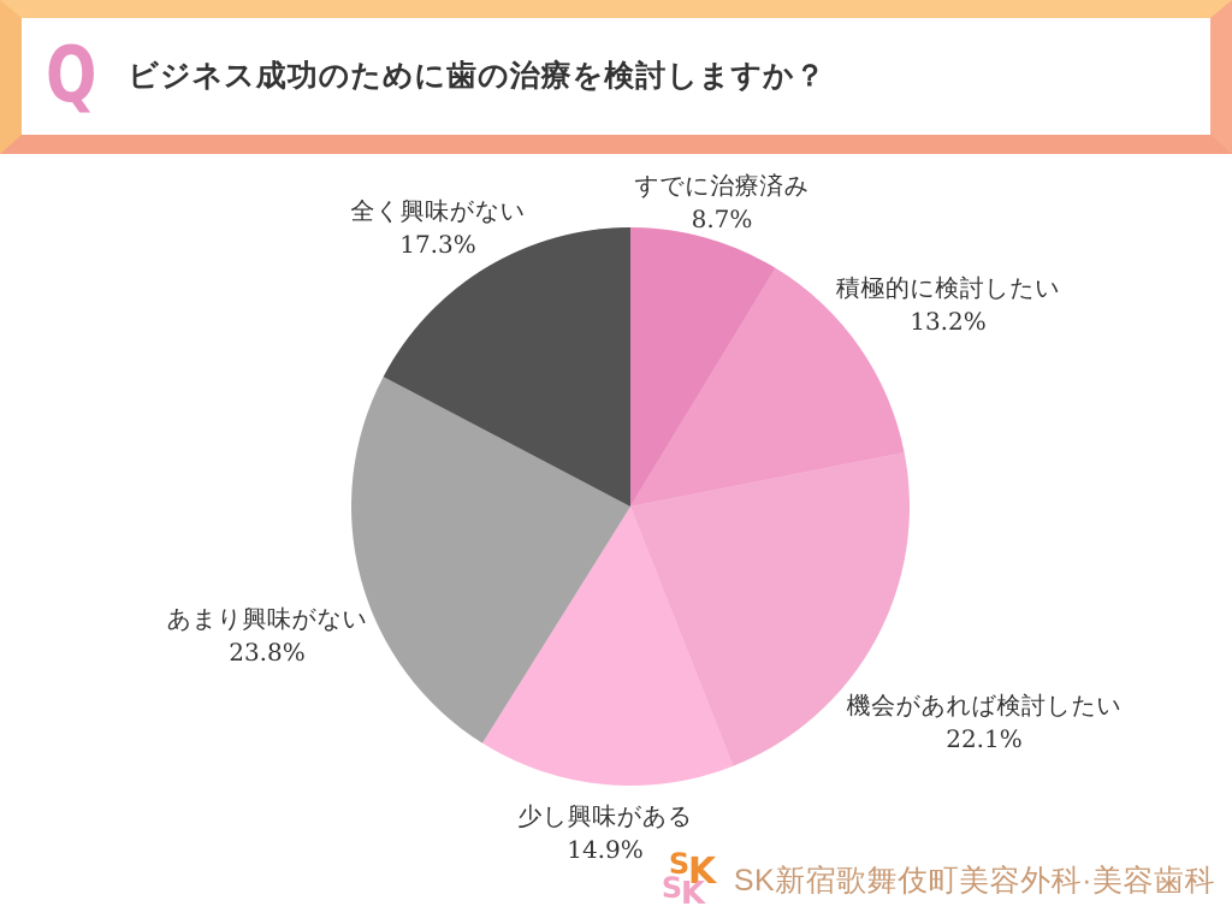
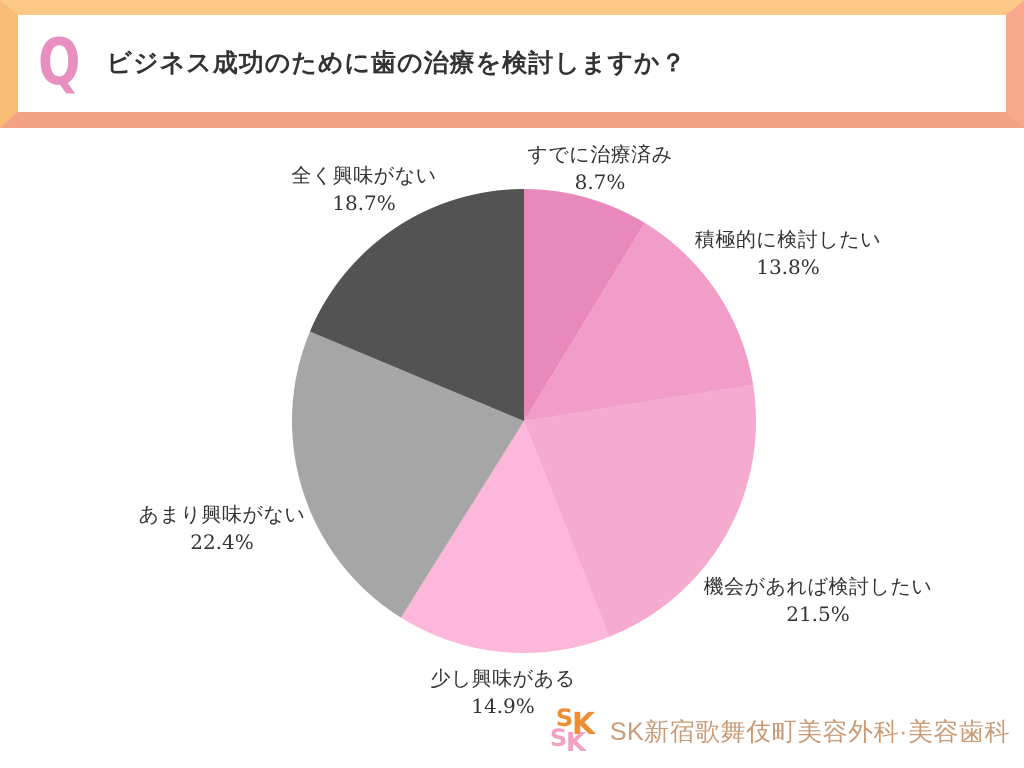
積極的に検討したい: 13.2% -> 13.8%
機会があれば検討したい: 22.1% -> 21.5%
あまり興味がない: 23.8% -> 22.4%
全く興味がない: 17.3% -> 18.7%
